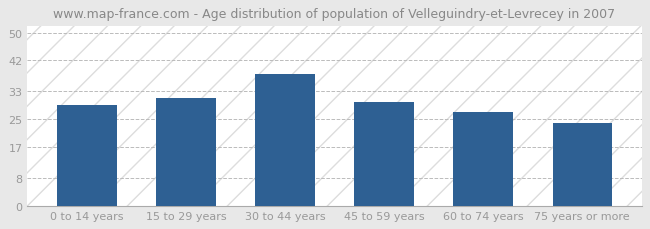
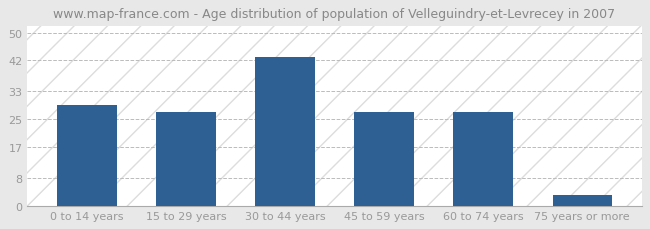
15 to 29 years: 31 -> 27
30 to 44 years: 38 -> 43
45 to 59 years: 30 -> 27
75 years or more: 24 -> 3
